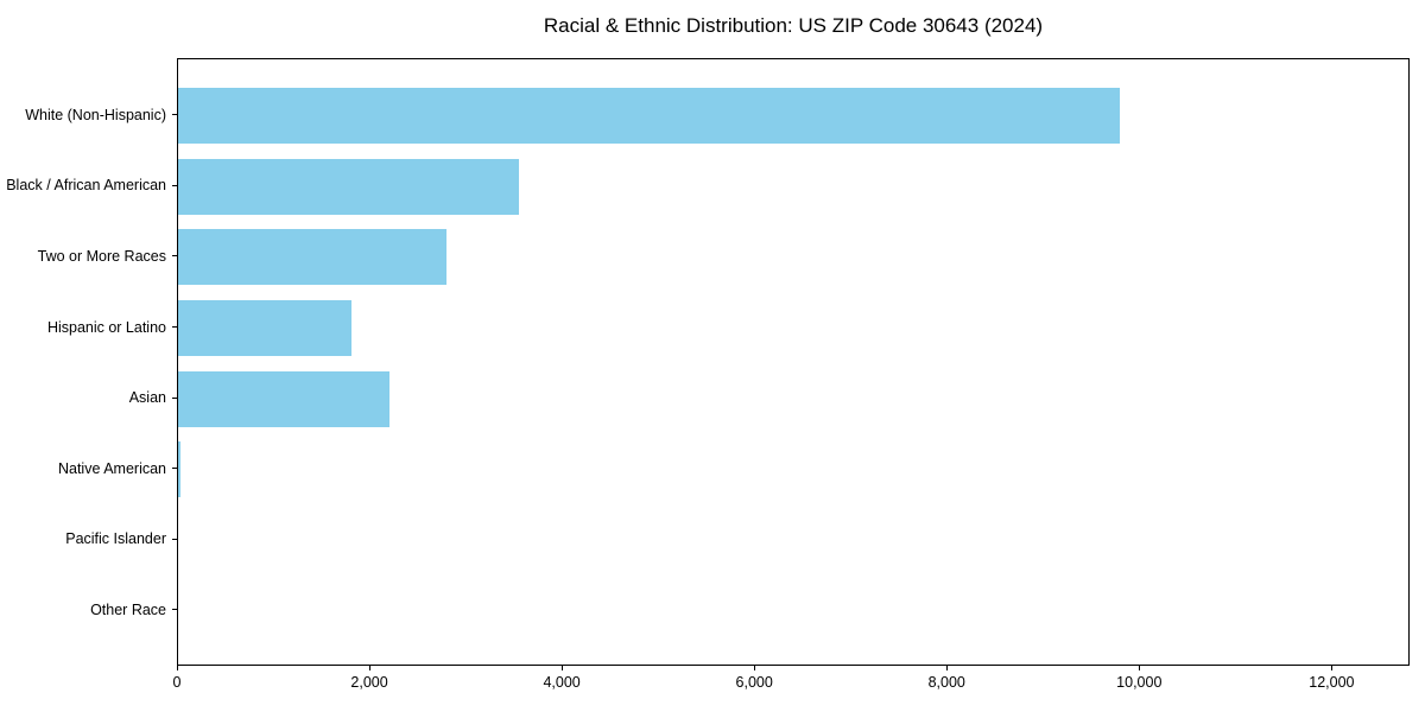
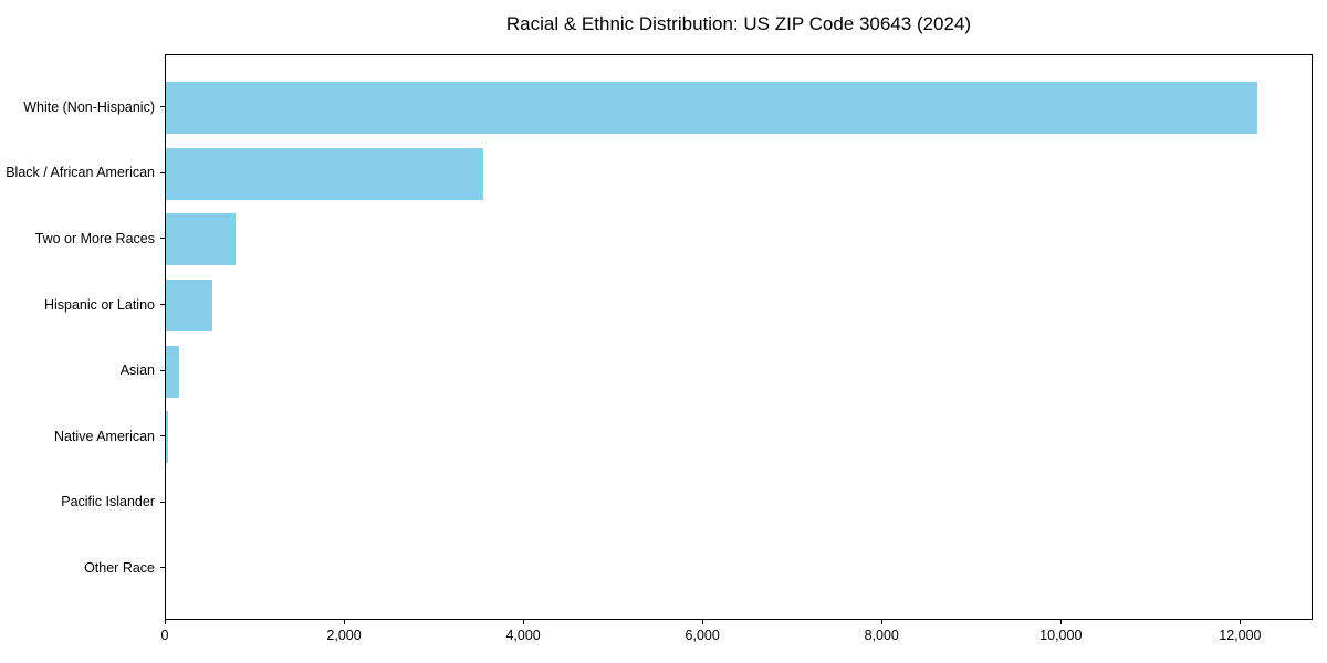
White (Non-Hispanic): 9800 -> 12200
Two or More Races: 2800 -> 800
Hispanic or Latino: 1800 -> 500
Asian: 2200 -> 200
